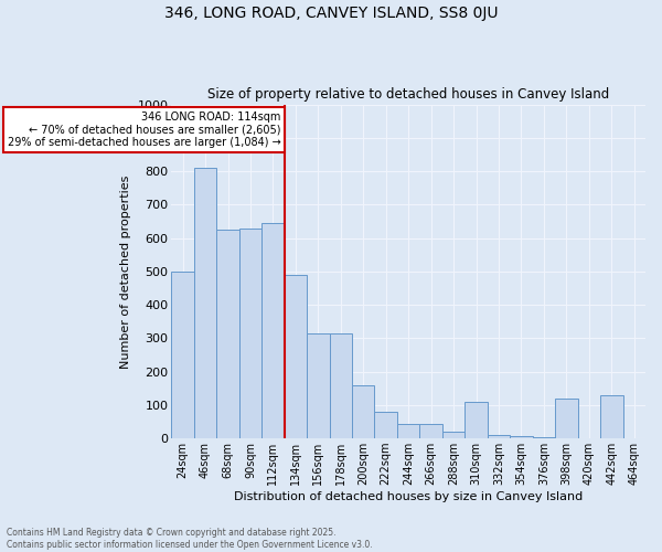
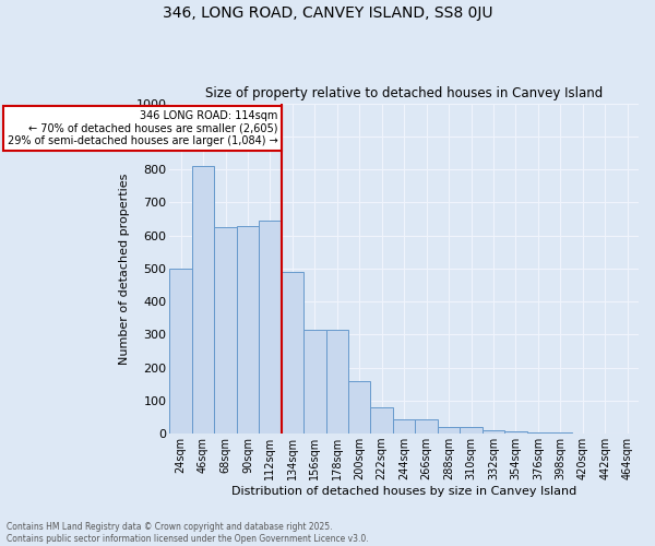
310sqm: 110 -> 20
398sqm: 120 -> 3
442sqm: 130 -> 1
